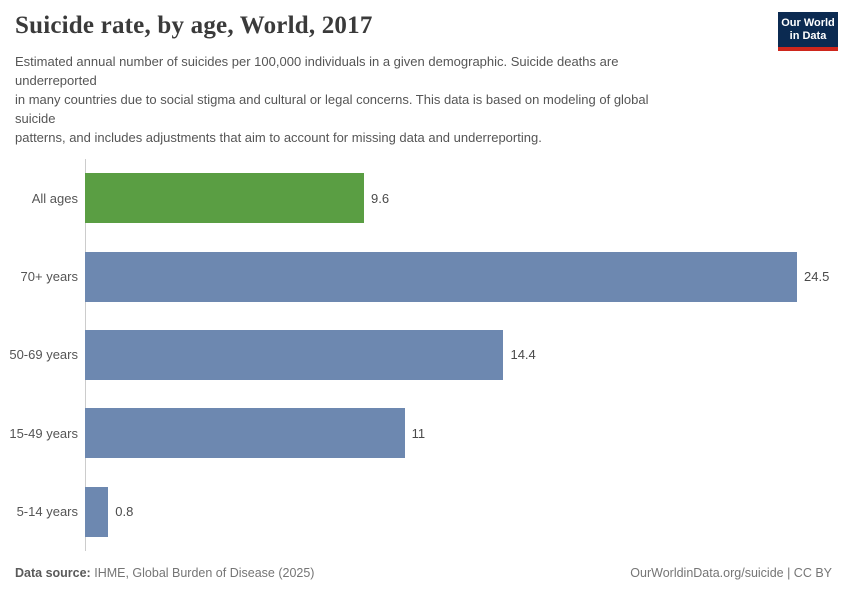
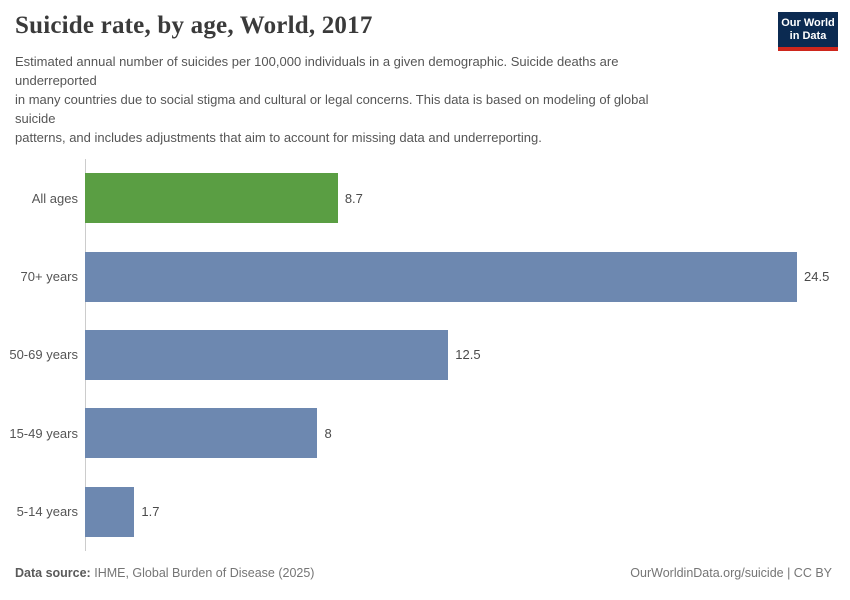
All ages: 9.6 -> 8.7
50-69 years: 14.4 -> 12.5
15-49 years: 11 -> 8
5-14 years: 0.8 -> 1.7
